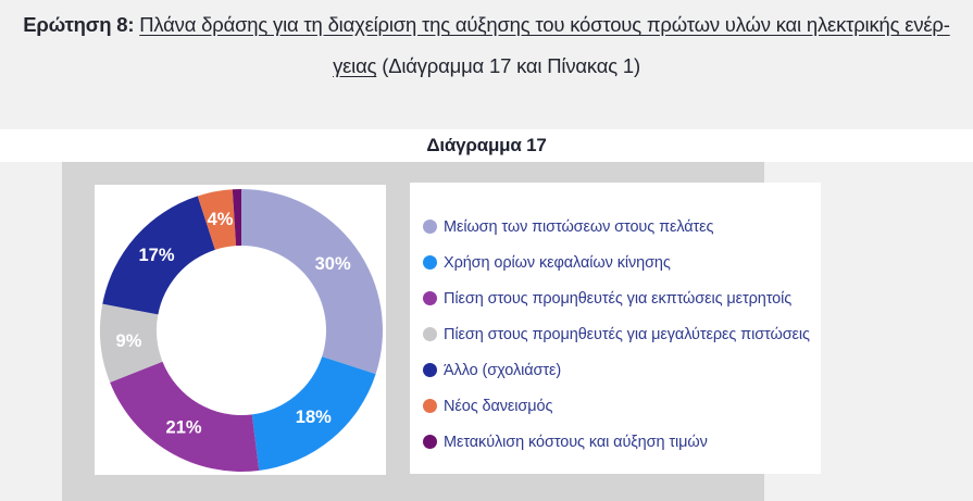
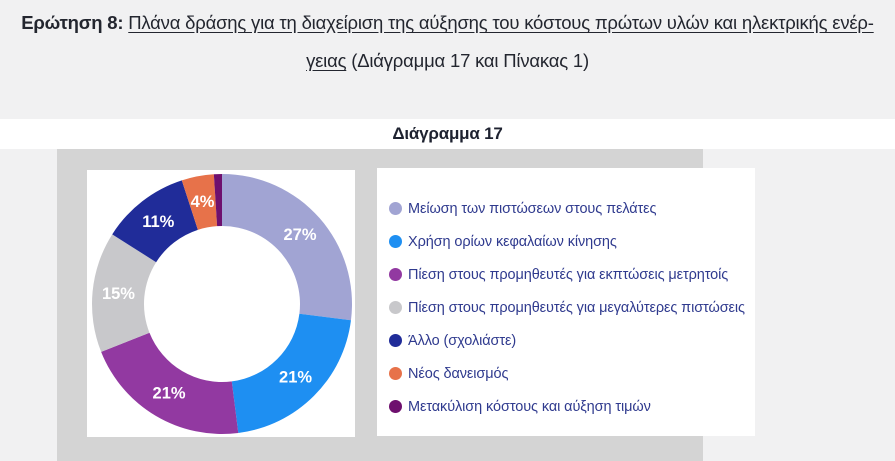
Μείωση των πιστώσεων στους πελάτες: 30% -> 27%
Χρήση ορίων κεφαλαίων κίνησης: 18% -> 21%
Πίεση στους προμηθευτές για μεγαλύτερες πιστώσεις: 9% -> 15%
Άλλο (σχολιάστε): 17% -> 11%
